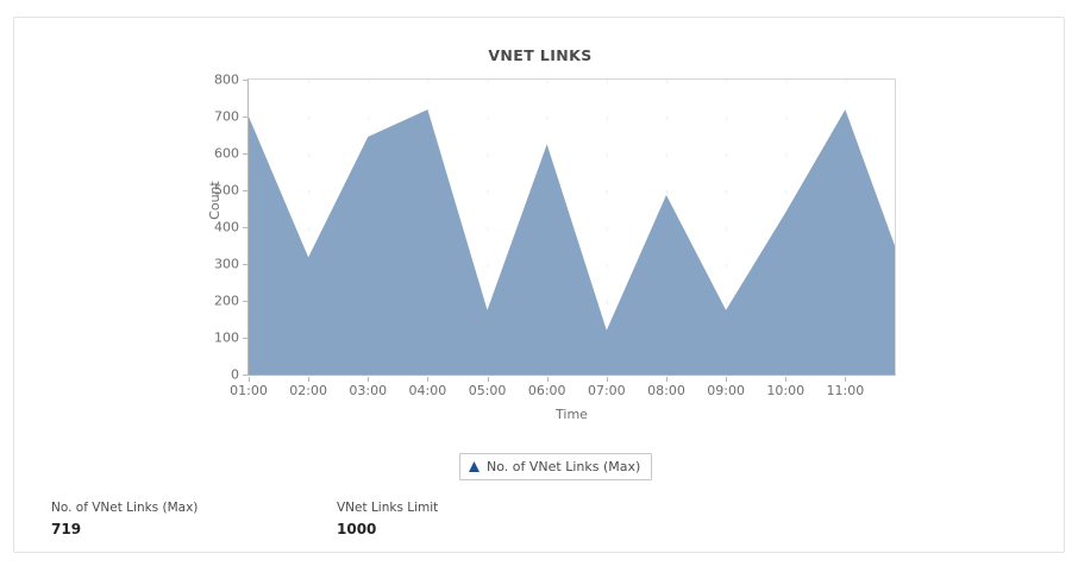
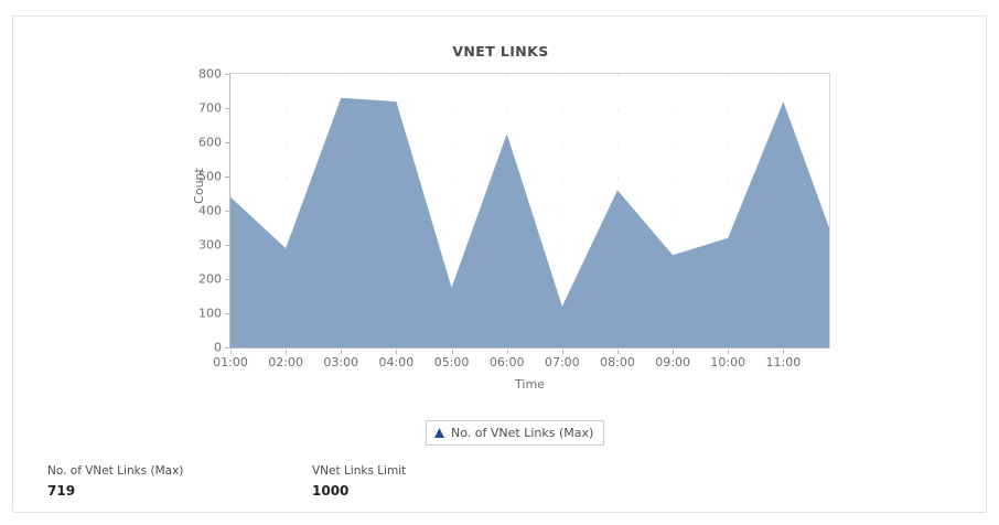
01:00: 700 -> 440
02:00: 320 -> 290
03:00: 640 -> 730
08:00: 490 -> 460
09:00: 180 -> 270
10:00: 440 -> 320
